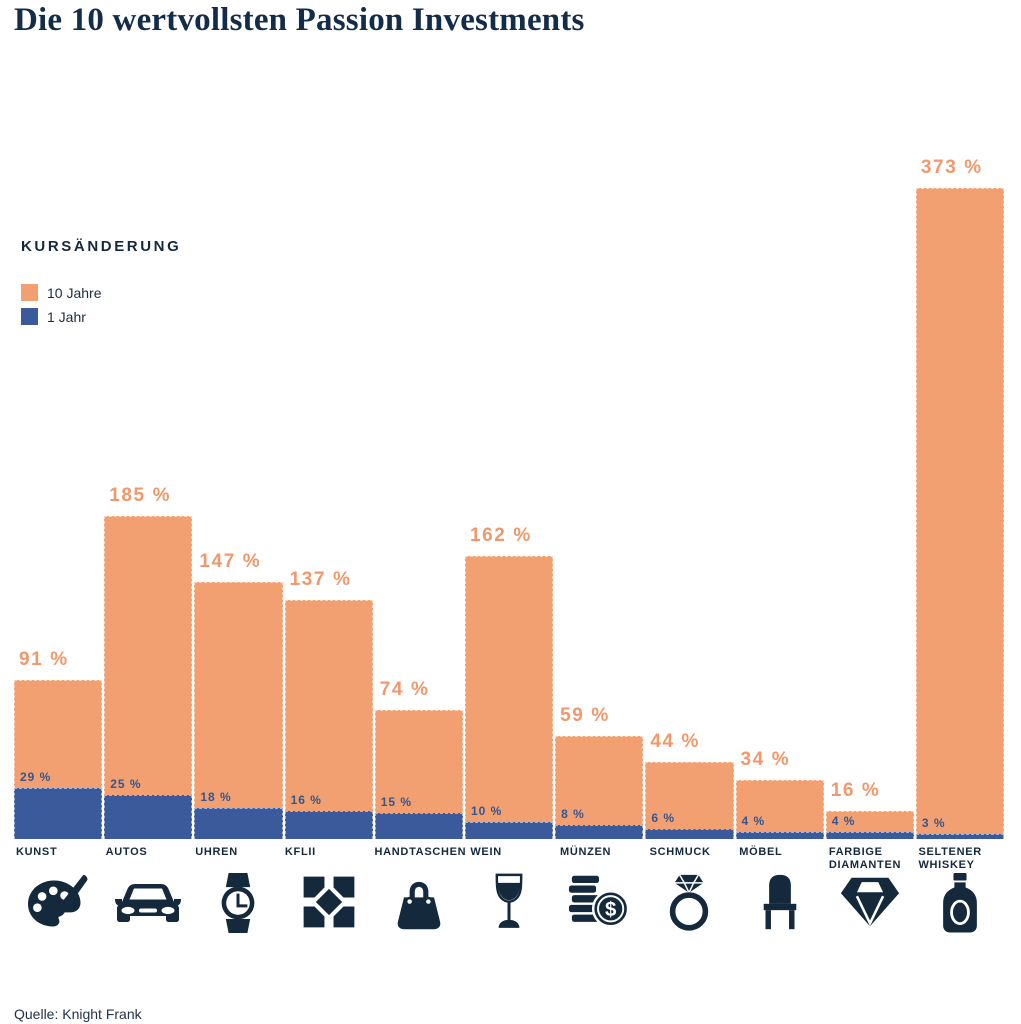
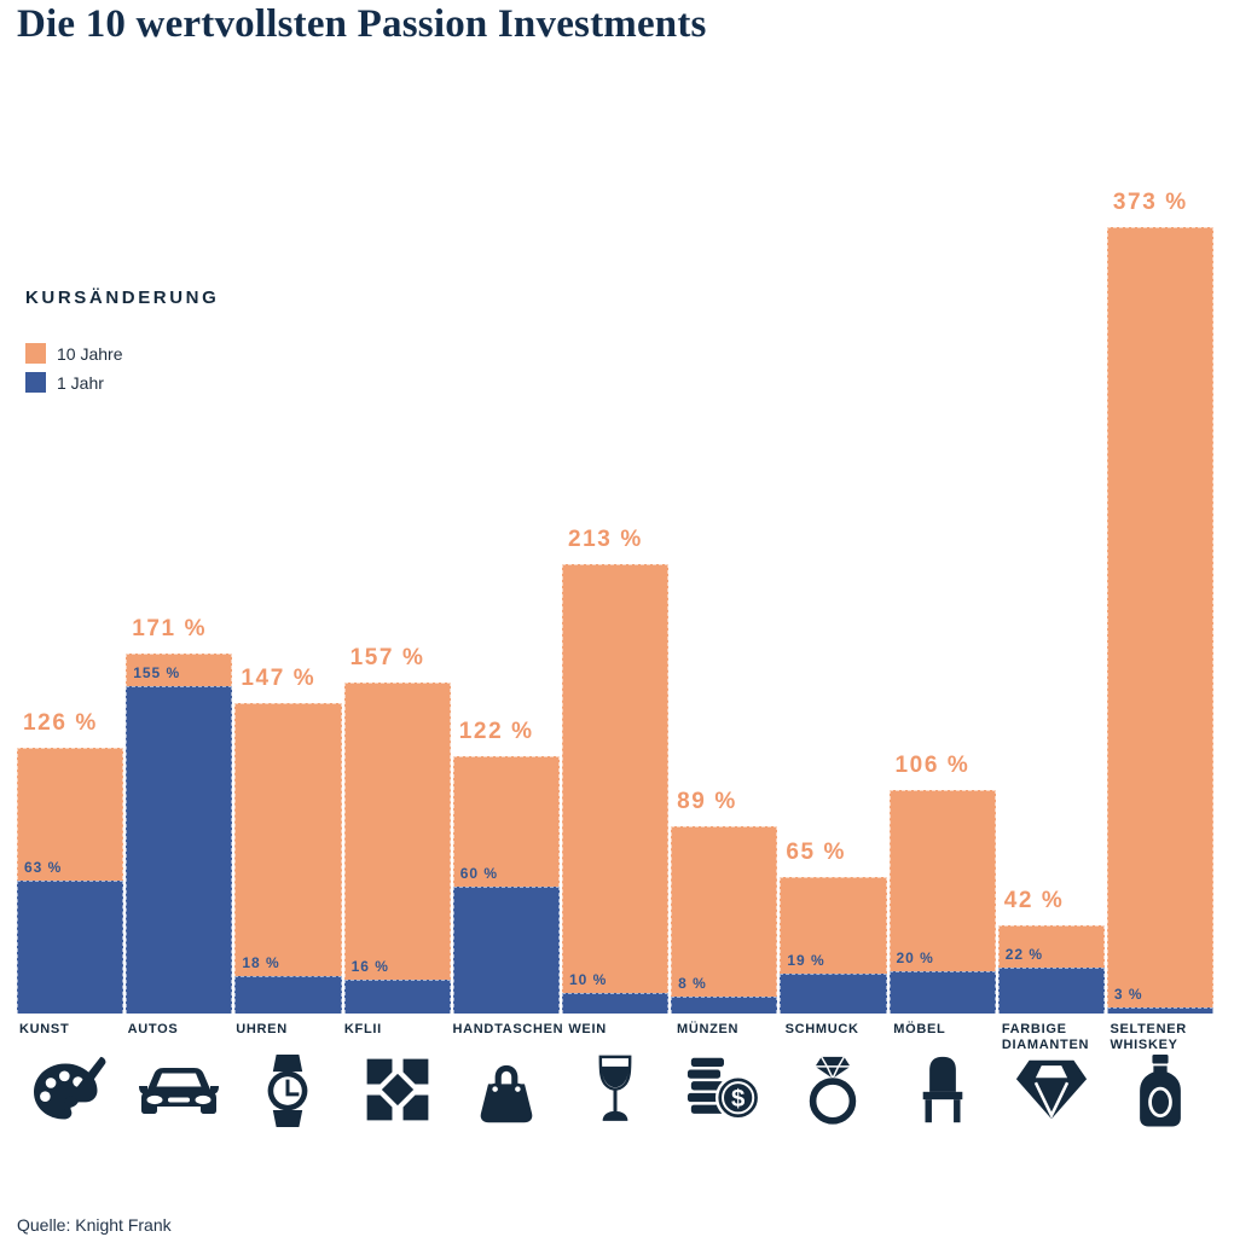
10 Jahre/KUNST: 91 -> 126
1 Jahr/KUNST: 29 -> 63
10 Jahre/AUTOS: 185 -> 171
1 Jahr/AUTOS: 25 -> 155
10 Jahre/KFLII: 137 -> 157
10 Jahre/HANDTASCHEN: 74 -> 122
1 Jahr/HANDTASCHEN: 15 -> 60
10 Jahre/WEIN: 162 -> 213
10 Jahre/MÜNZEN: 59 -> 89
10 Jahre/SCHMUCK: 44 -> 65
1 Jahr/SCHMUCK: 6 -> 19
10 Jahre/MÖBEL: 34 -> 106
1 Jahr/MÖBEL: 4 -> 20
10 Jahre/FARBIGE DIAMANTEN: 16 -> 42
1 Jahr/FARBIGE DIAMANTEN: 4 -> 22
